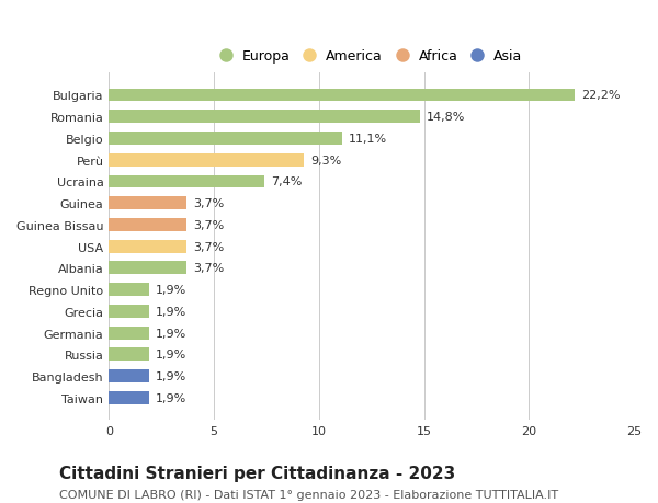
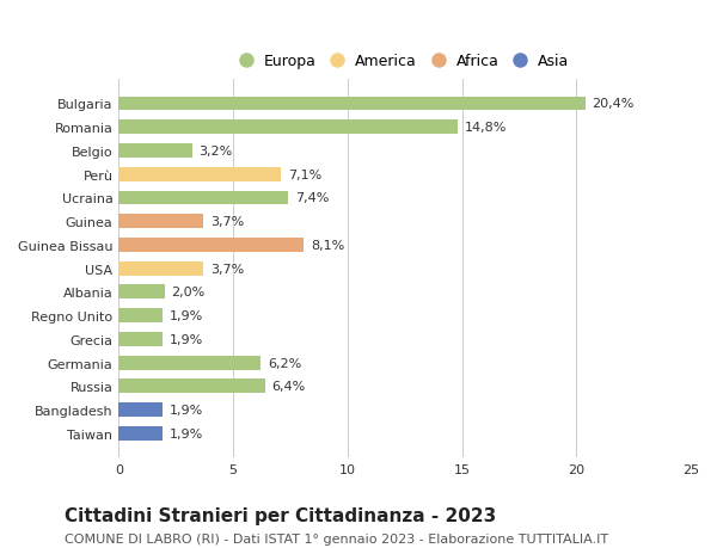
Bulgaria: 22,2% -> 20,4%
Belgio: 11,1% -> 3,2%
Perù: 9,3% -> 7,1%
Guinea Bissau: 3,7% -> 8,1%
Albania: 3,7% -> 2,0%
Germania: 1,9% -> 6,2%
Russia: 1,9% -> 6,4%
